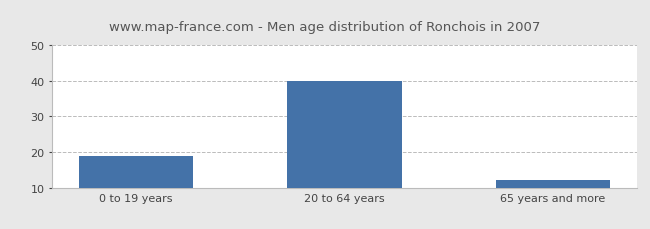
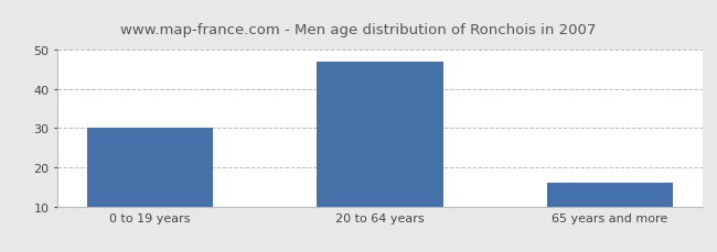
0 to 19 years: 19 -> 30
20 to 64 years: 40 -> 47
65 years and more: 12 -> 16
